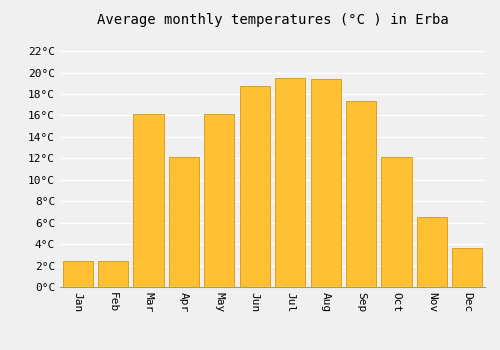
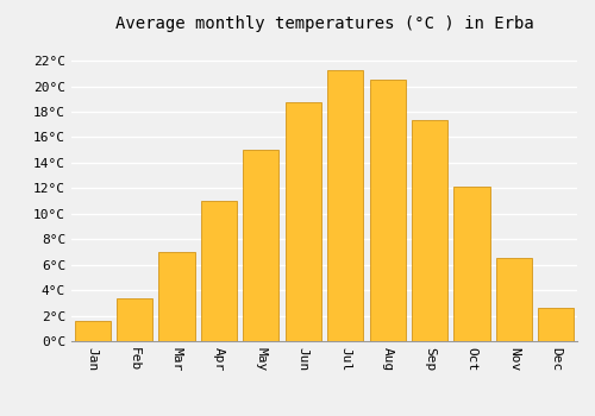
Jan: 2.4°C -> 1.6°C
Feb: 2.4°C -> 3.4°C
Mar: 16.1°C -> 7.0°C
Apr: 12.1°C -> 11.0°C
May: 16.1°C -> 15.0°C
Jul: 19.5°C -> 21.3°C
Aug: 19.4°C -> 20.5°C
Dec: 3.6°C -> 2.6°C
